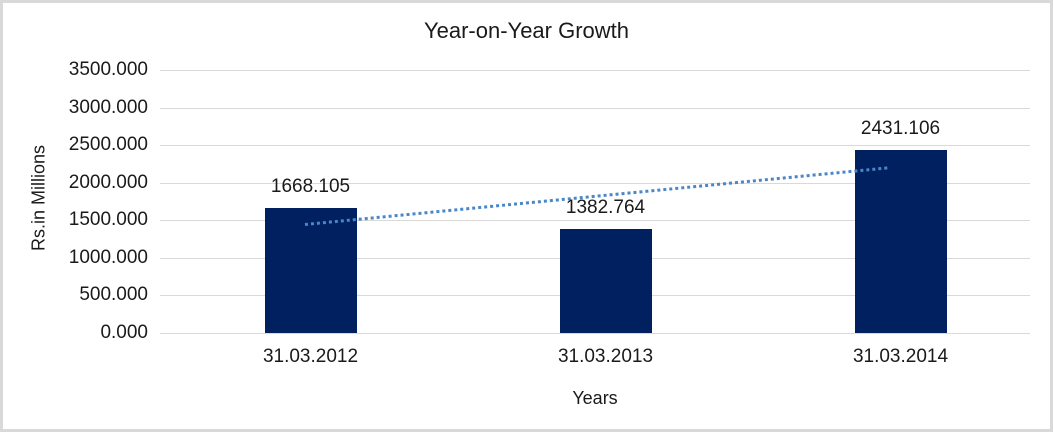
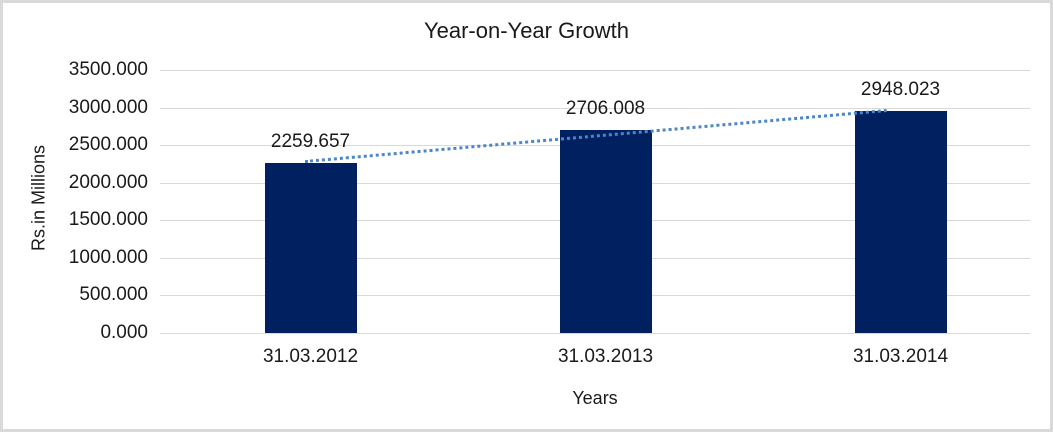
31.03.2012: 1668.105 -> 2259.657
31.03.2013: 1382.764 -> 2706.008
31.03.2014: 2431.106 -> 2948.023
